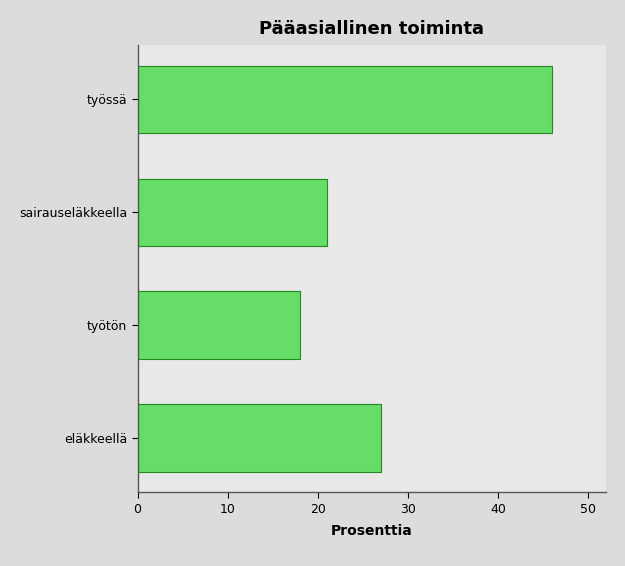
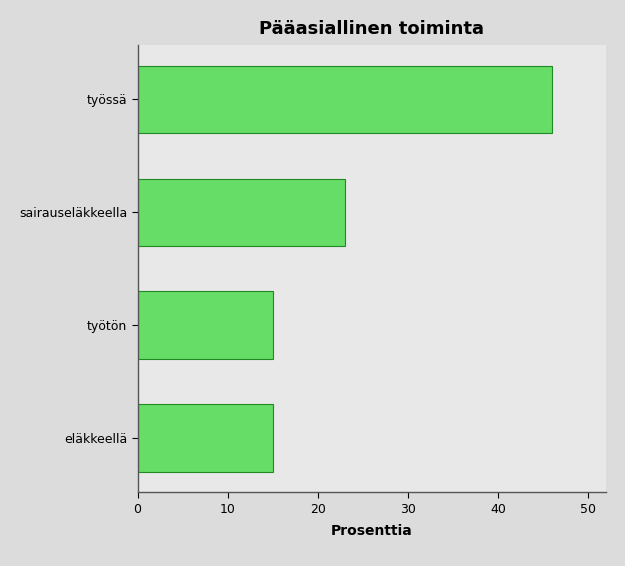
sairauseläkkeella: 21 -> 23
työtön: 18 -> 15
eläkkeellä: 27 -> 15
